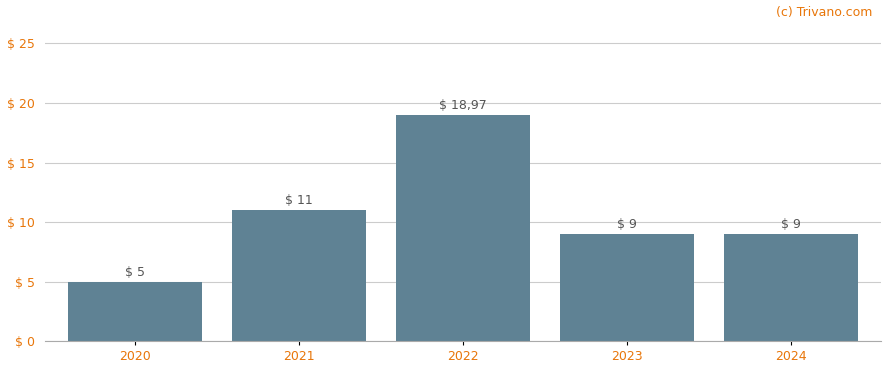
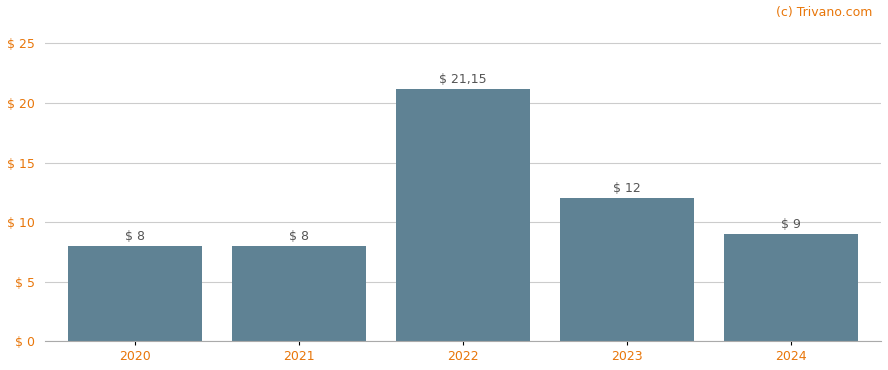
2020: 5 -> 8
2021: 11 -> 8
2022: 18,97 -> 21,15
2023: 9 -> 12
